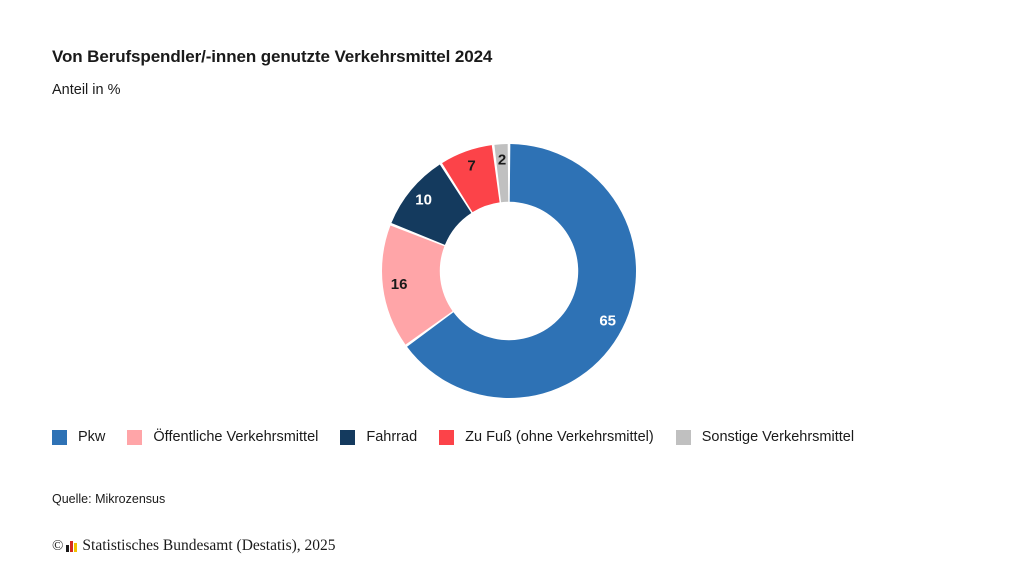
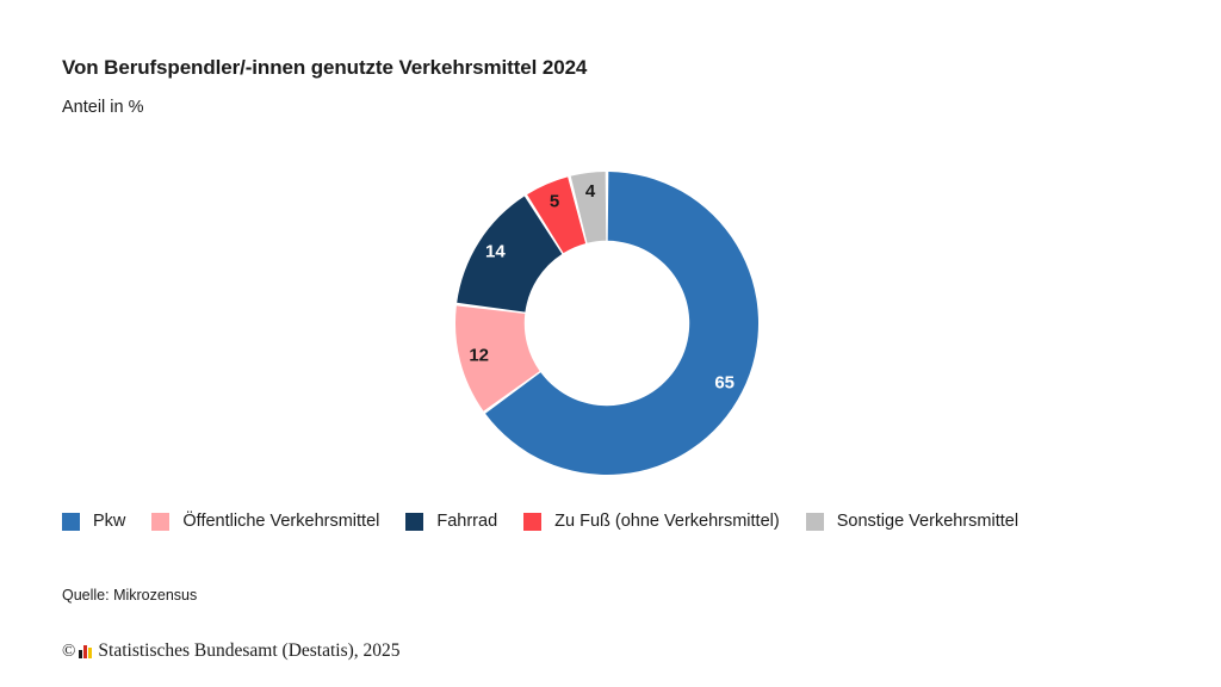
Öffentliche Verkehrsmittel: 16 -> 12
Fahrrad: 10 -> 14
Zu Fuß (ohne Verkehrsmittel): 7 -> 5
Sonstige Verkehrsmittel: 2 -> 4
